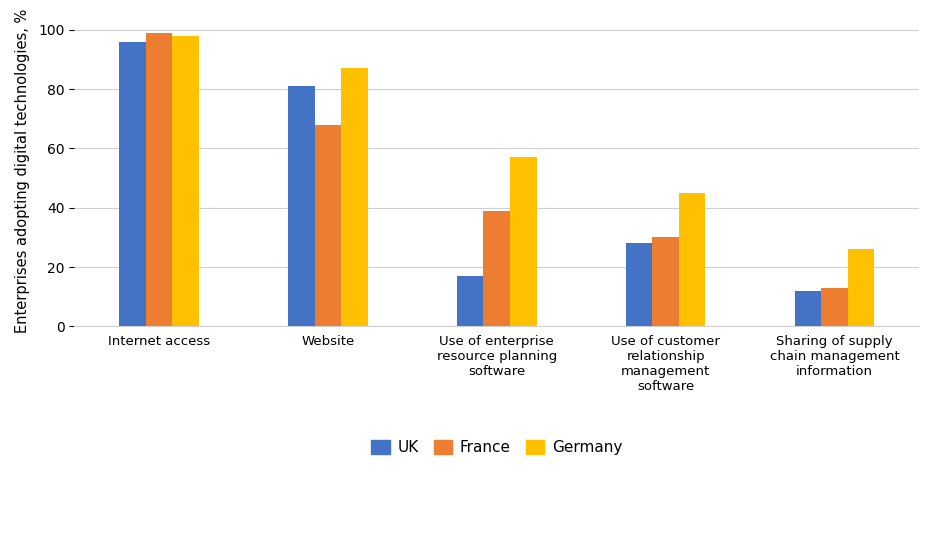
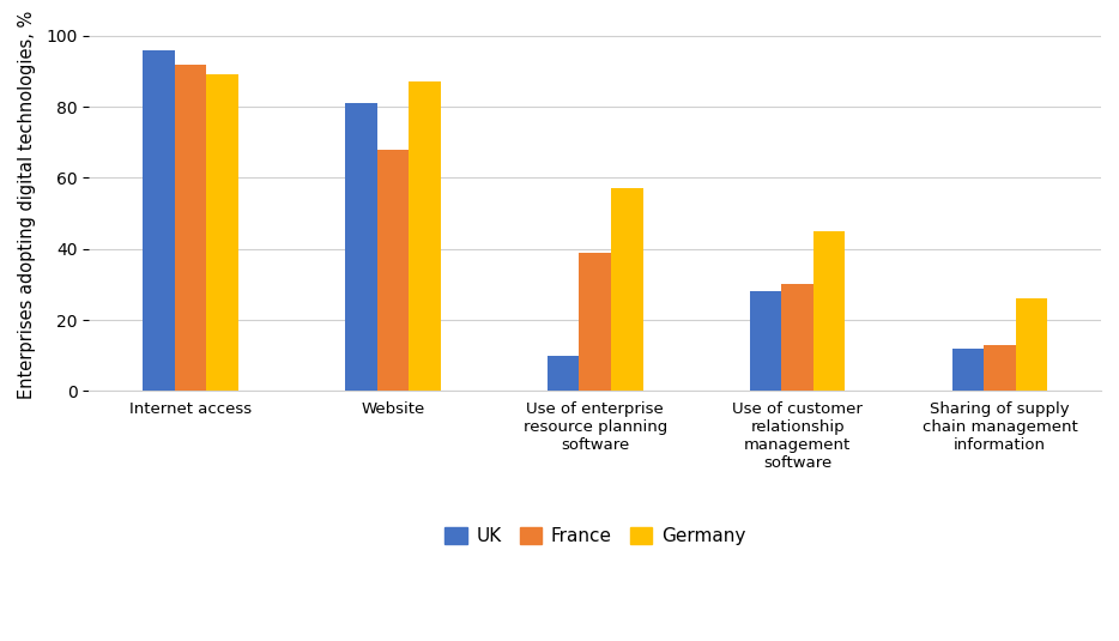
France/Internet access: 99 -> 92
Germany/Internet access: 98 -> 89
UK/Use of enterprise resource planning software: 17 -> 10
